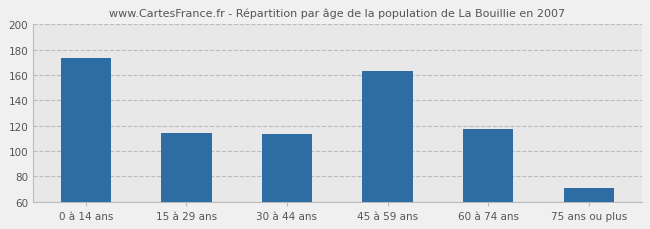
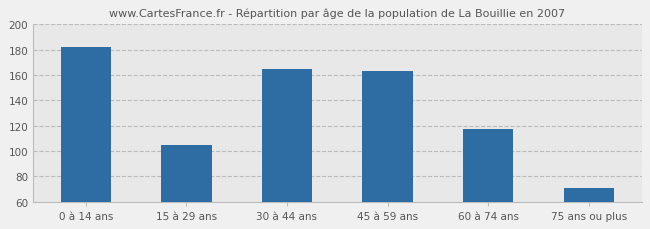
0 à 14 ans: 173 -> 182
15 à 29 ans: 114 -> 105
30 à 44 ans: 113 -> 165
